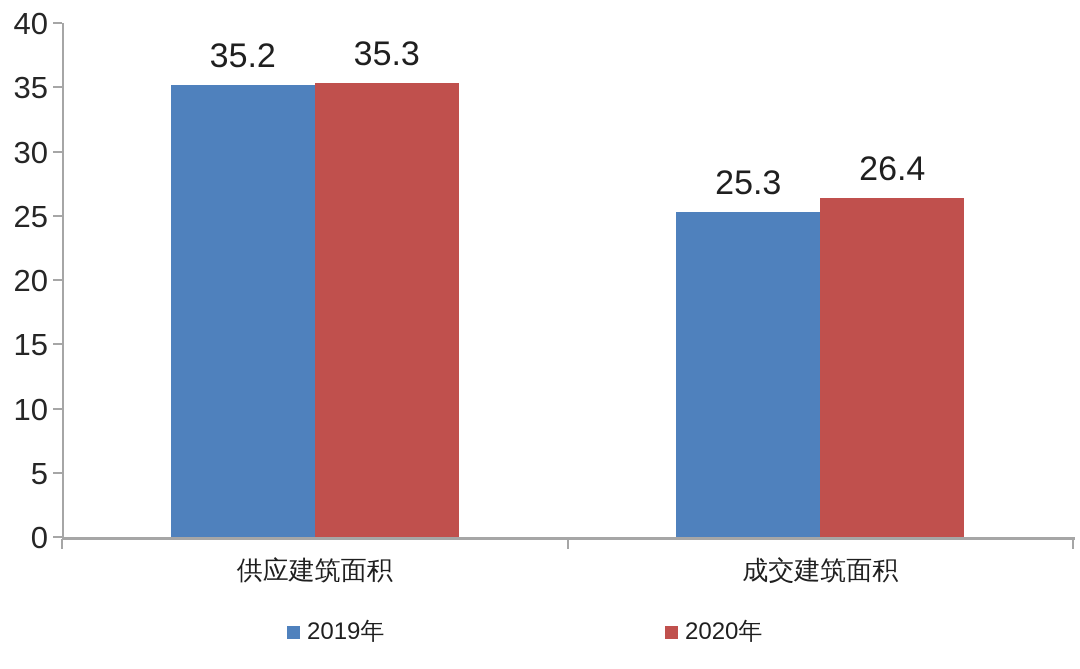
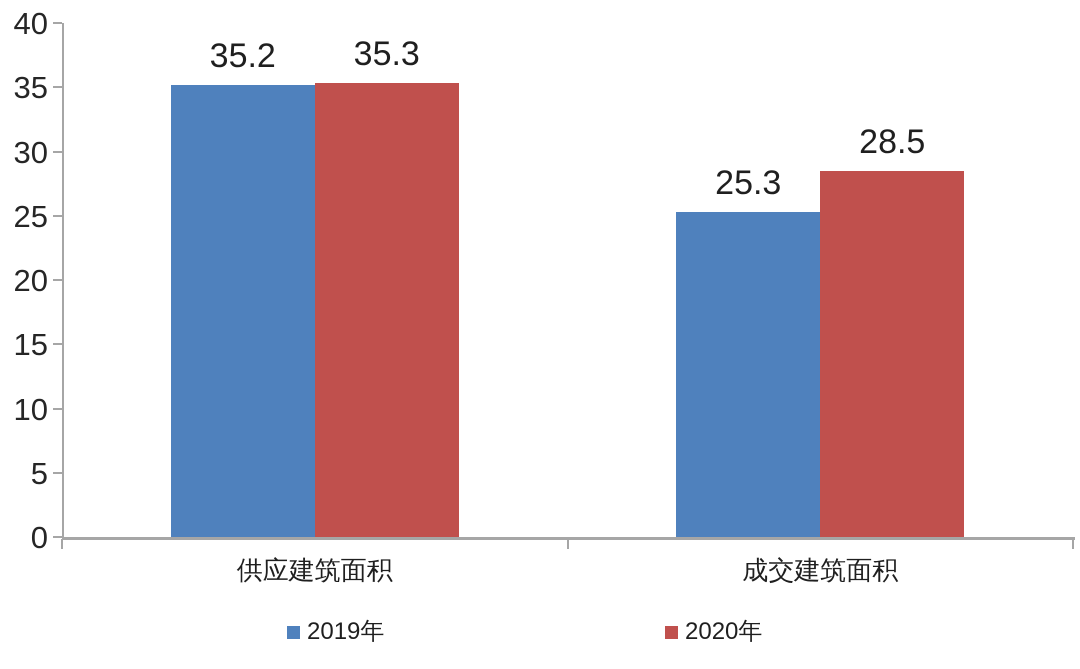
2020年/成交建筑面积: 26.4 -> 28.5
